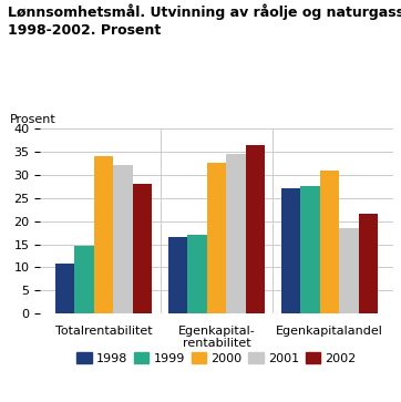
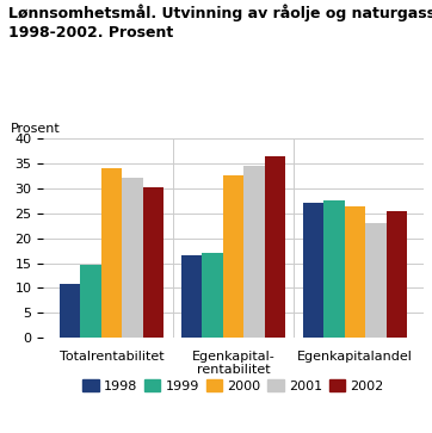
2002/Totalrentabilitet: 28.0 -> 30.3
2000/Egenkapitalandel: 31.0 -> 26.5
2001/Egenkapitalandel: 18.5 -> 23.0
2002/Egenkapitalandel: 21.5 -> 25.5
